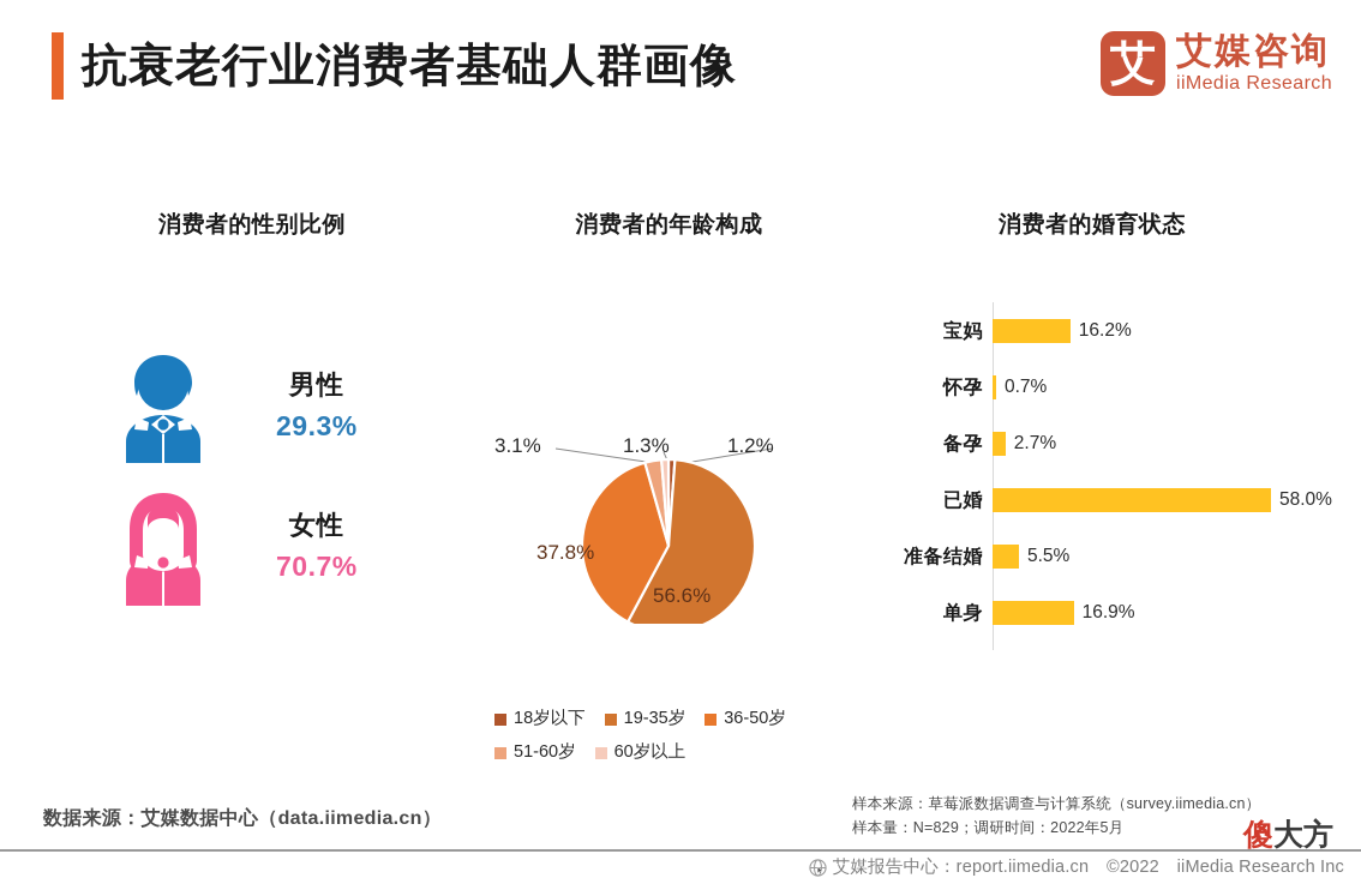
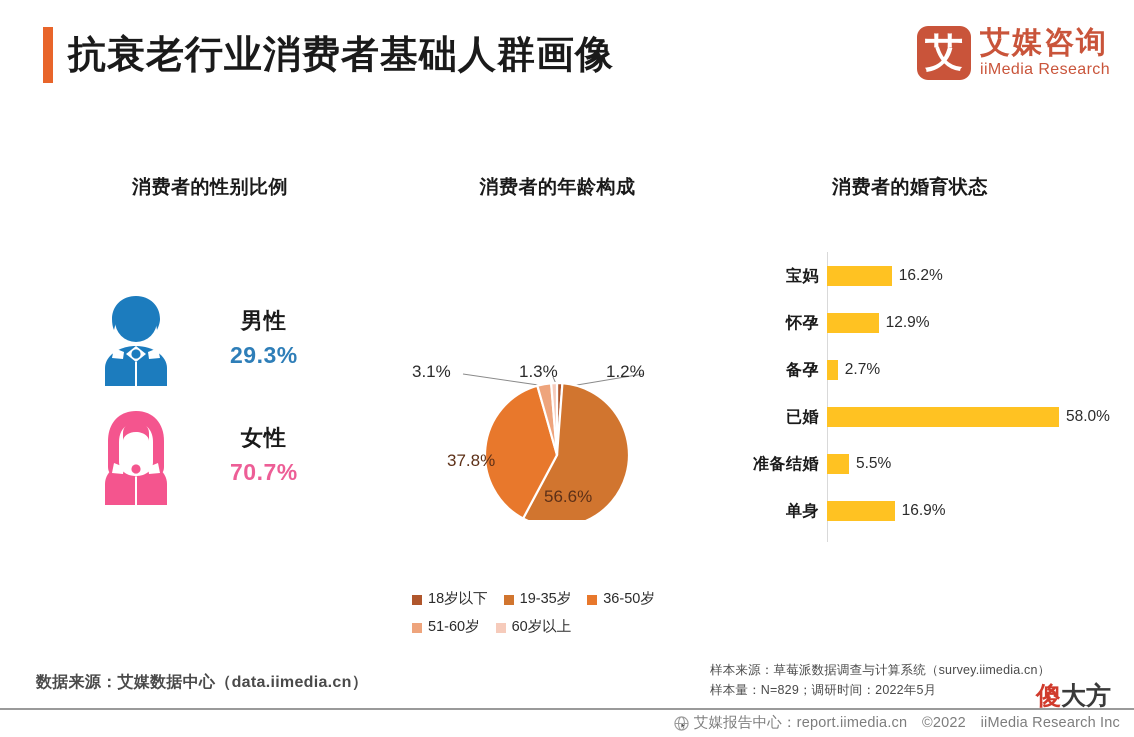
消费者的婚育状态/怀孕: 0.7% -> 12.9%
